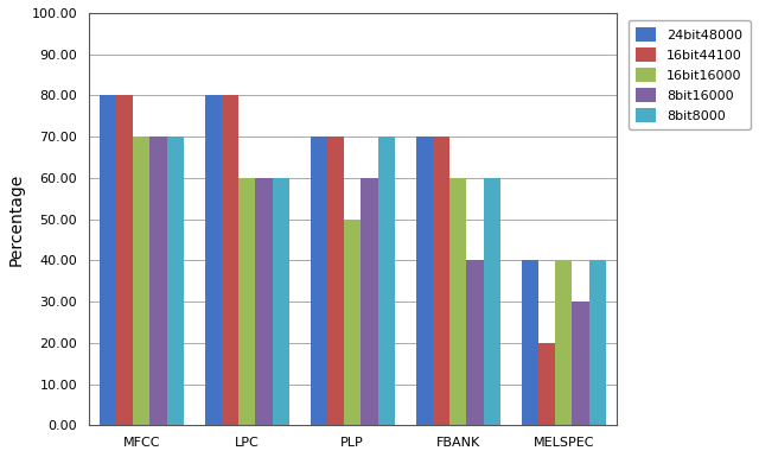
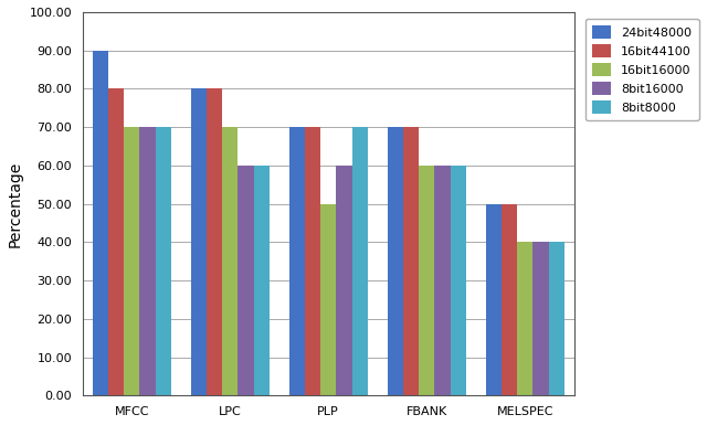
24bit48000/MFCC: 80 -> 90
16bit16000/LPC: 60 -> 70
8bit16000/FBANK: 40 -> 60
24bit48000/MELSPEC: 40 -> 50
16bit44100/MELSPEC: 20 -> 50
8bit16000/MELSPEC: 30 -> 40
